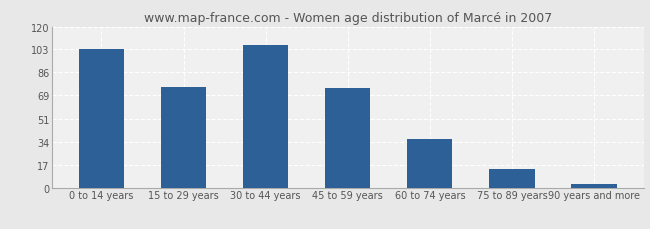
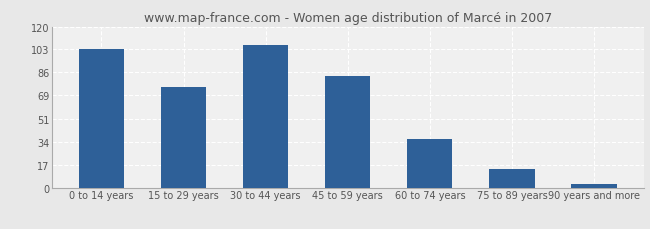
45 to 59 years: 74 -> 83
